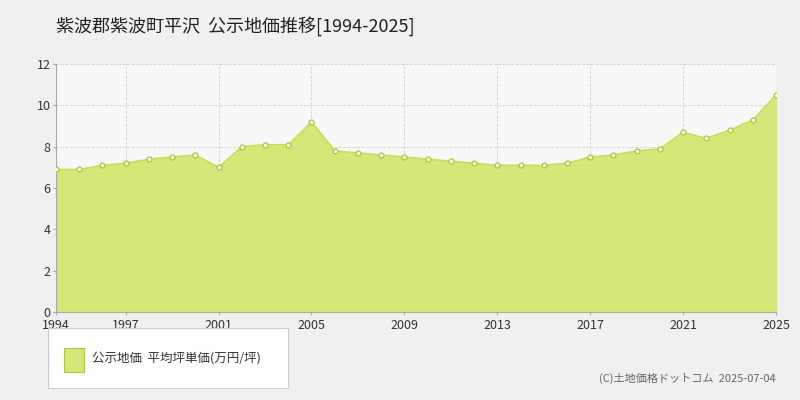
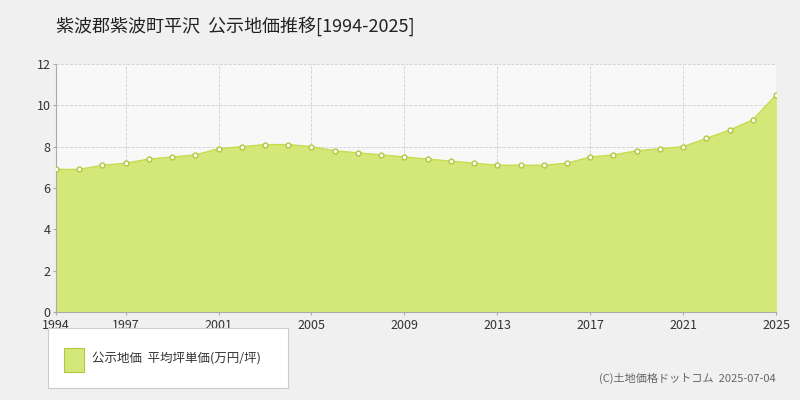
2001: 7.0 -> 7.9
2005: 9.2 -> 8.0
2021: 8.7 -> 8.0
